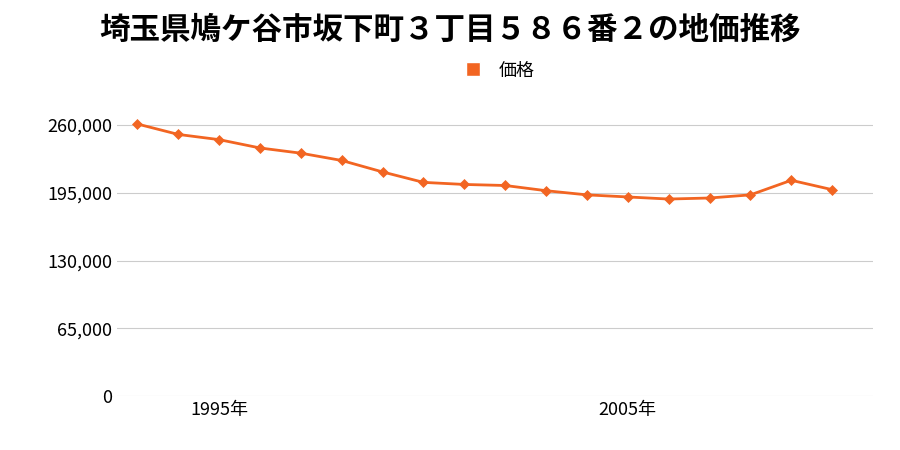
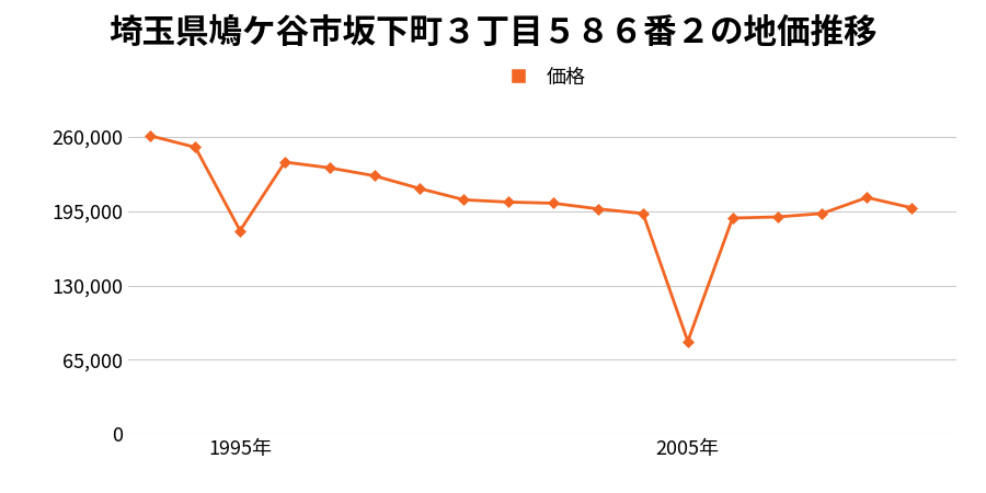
1995年: 246,000 -> 178,000
2005年: 191,000 -> 81,000
